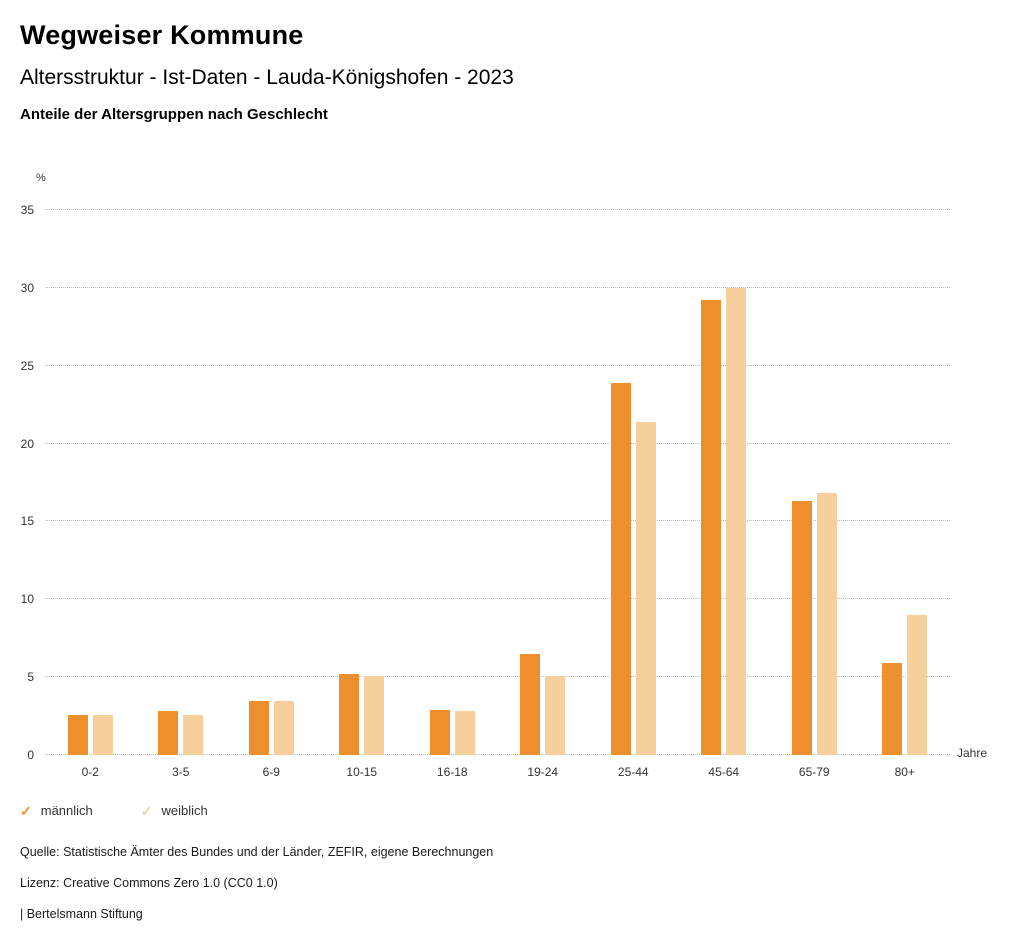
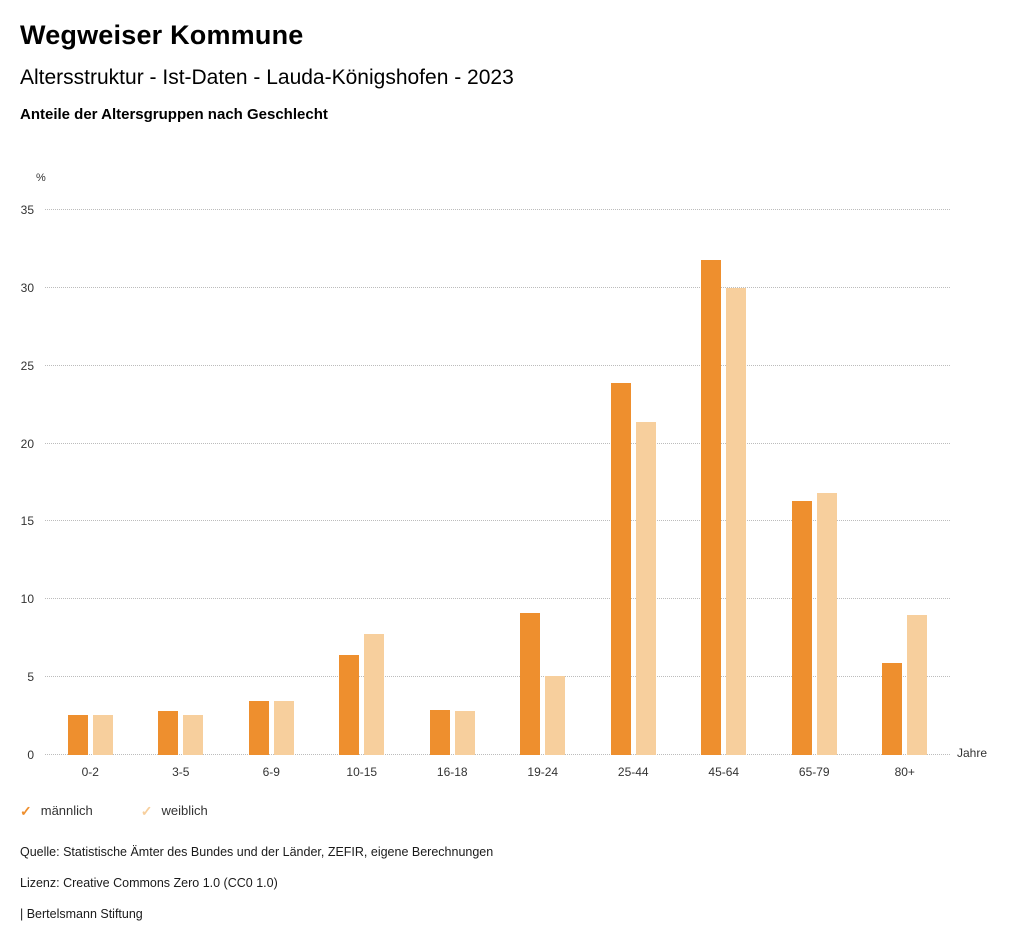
männlich/10-15: 5.2 -> 6.4
weiblich/10-15: 5.1 -> 7.8
männlich/19-24: 6.5 -> 9.1
männlich/45-64: 29.2 -> 31.8
